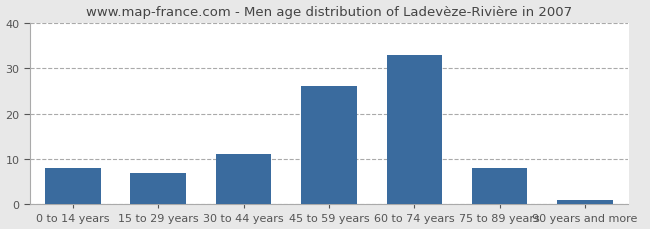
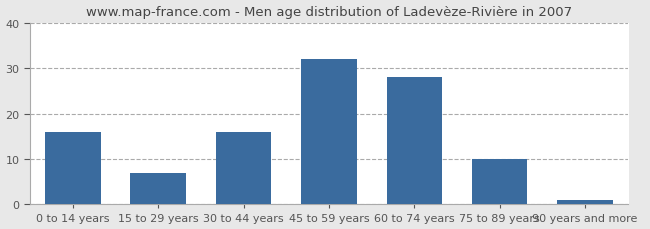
0 to 14 years: 8 -> 16
30 to 44 years: 11 -> 16
45 to 59 years: 26 -> 32
60 to 74 years: 33 -> 28
75 to 89 years: 8 -> 10
